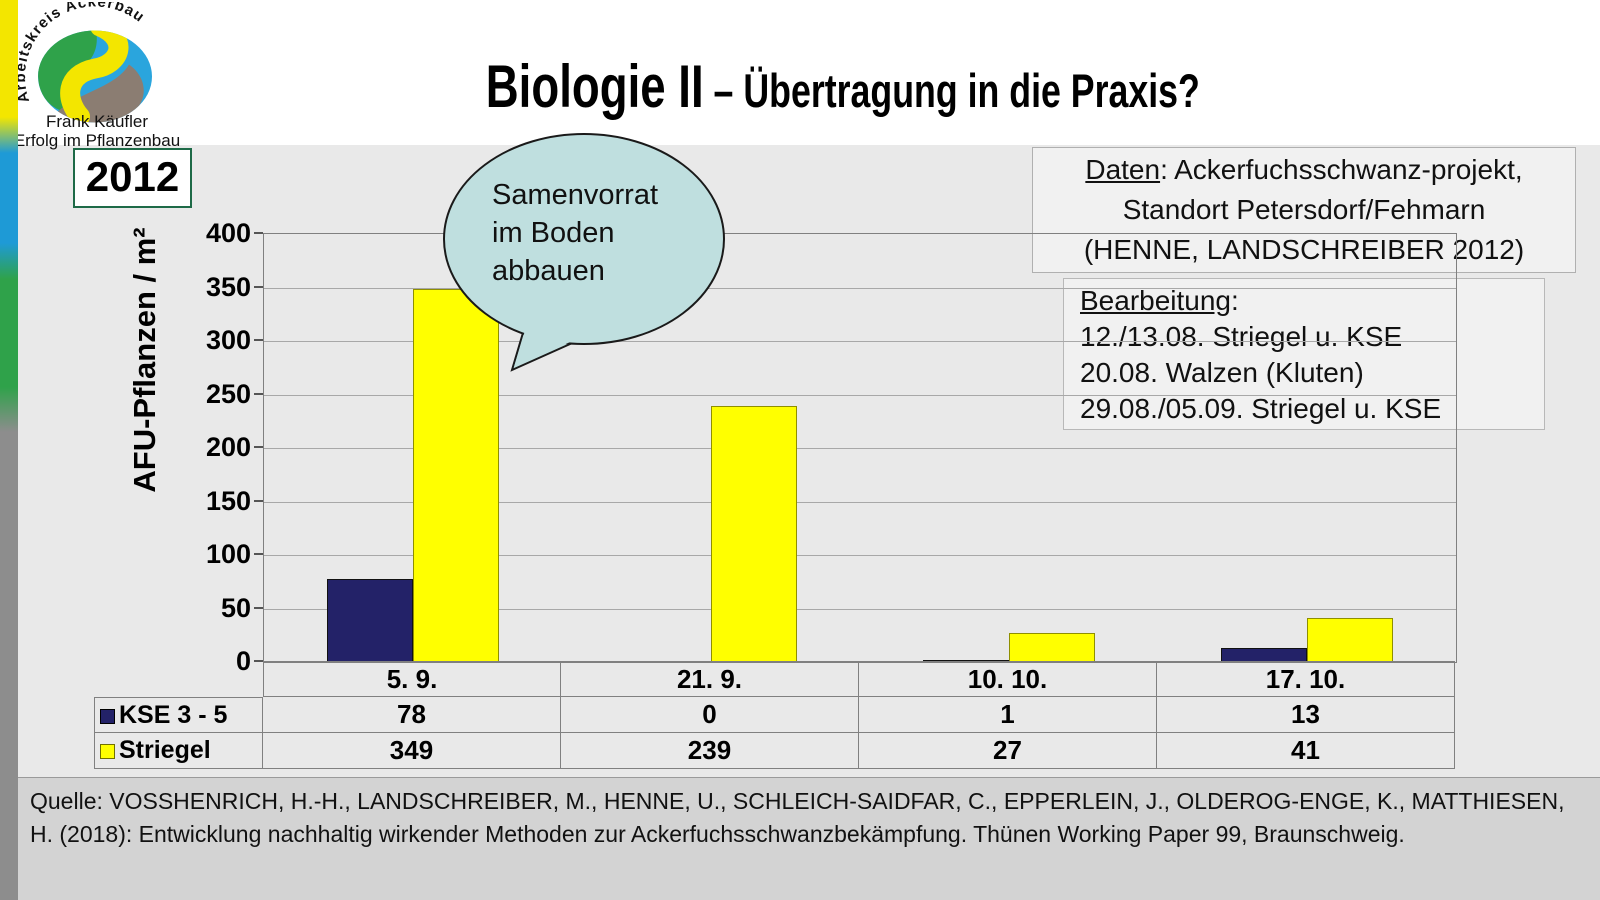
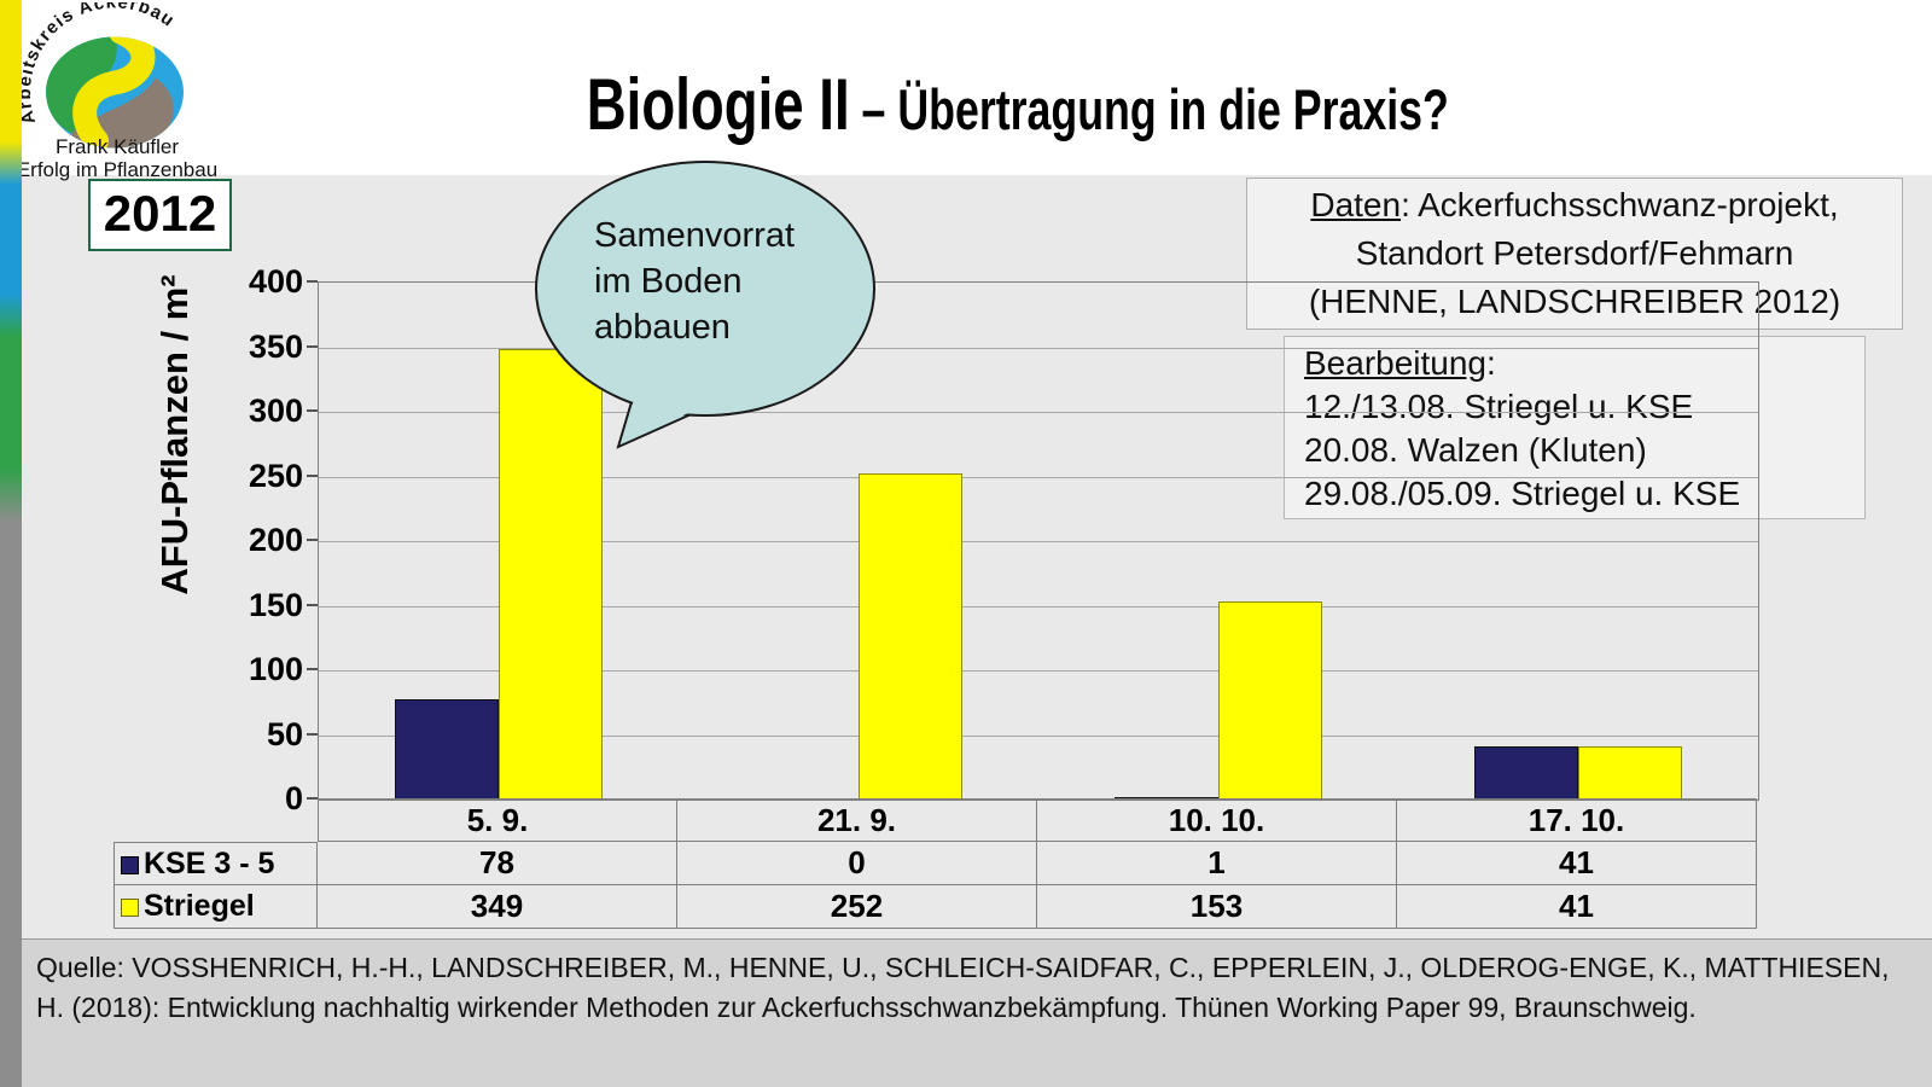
Striegel/21. 9.: 239 -> 252
Striegel/10. 10.: 27 -> 153
KSE 3 - 5 cm/17. 10.: 13 -> 41
